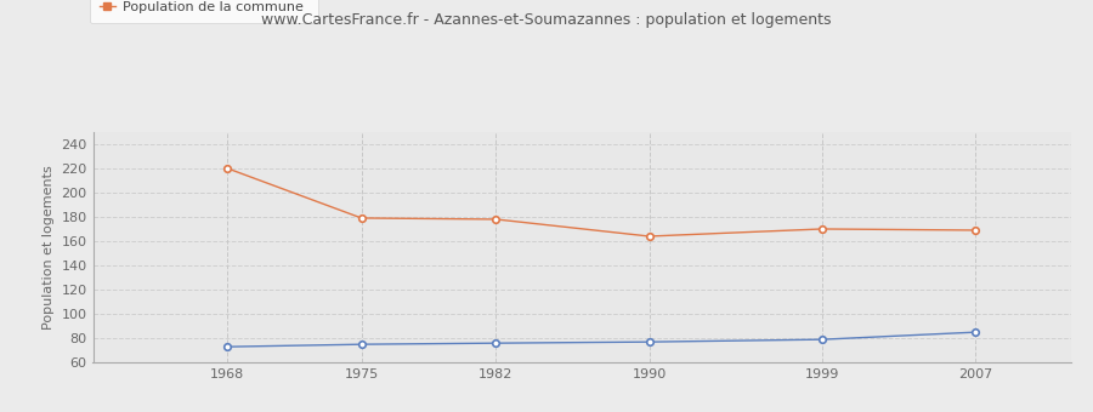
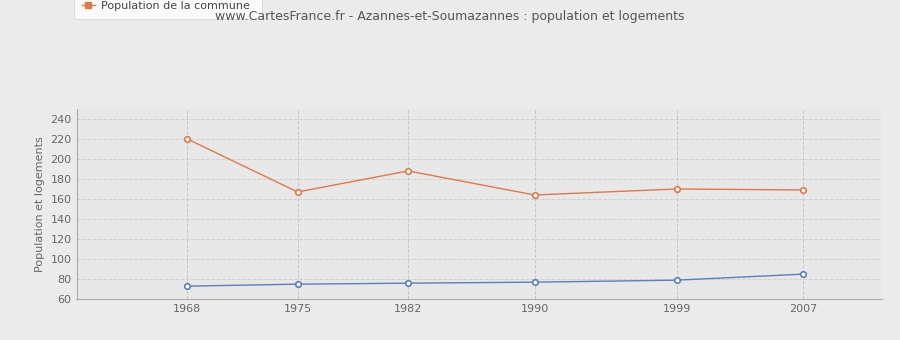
Population de la commune/1975: 179 -> 167
Population de la commune/1982: 178 -> 188
